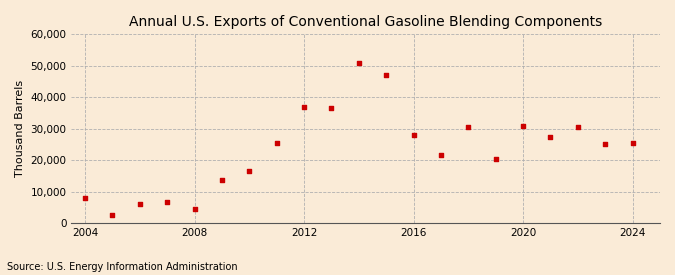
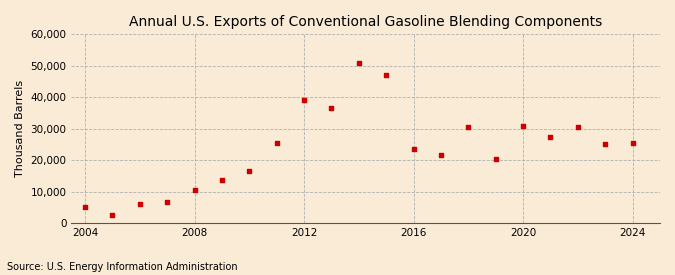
2004: 8,000 -> 5,000
2008: 4,500 -> 10,500
2012: 37,000 -> 39,000
2016: 28,000 -> 23,500
